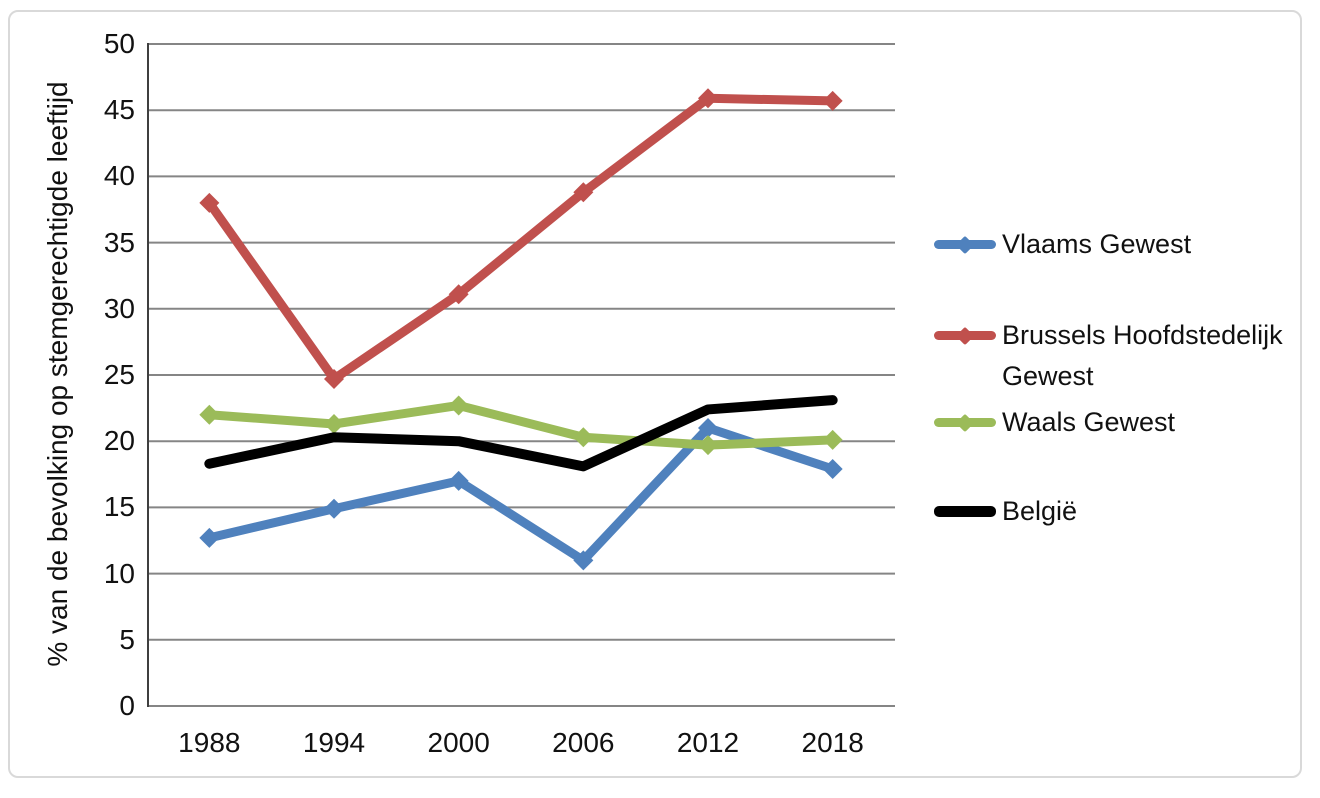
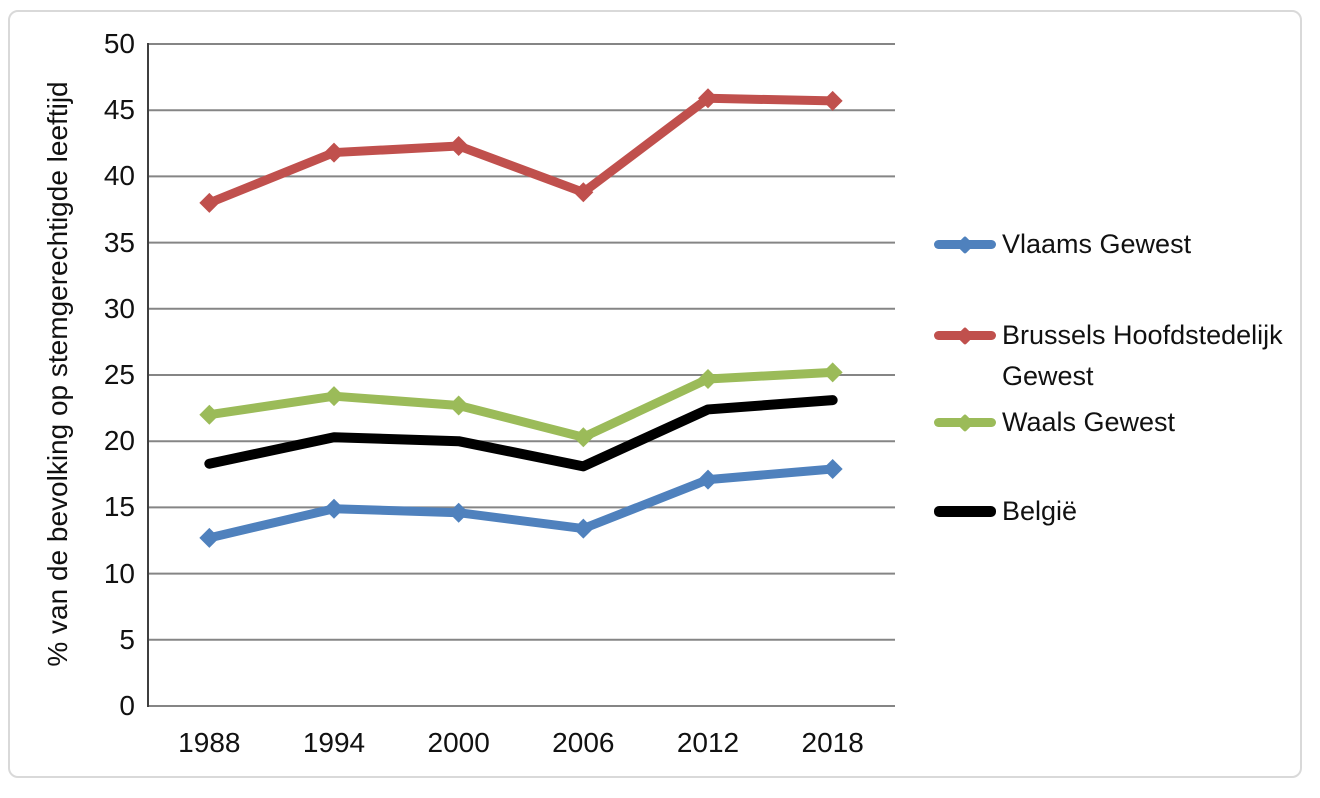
Brussels Hoofdstedelijk Gewest/1994: 24.7 -> 41.8
Waals Gewest/1994: 21.3 -> 23.4
Vlaams Gewest/2000: 17.0 -> 14.6
Brussels Hoofdstedelijk Gewest/2000: 31.1 -> 42.3
Vlaams Gewest/2006: 11.0 -> 13.4
Vlaams Gewest/2012: 21.0 -> 17.1
Waals Gewest/2012: 19.7 -> 24.7
Waals Gewest/2018: 20.1 -> 25.2
